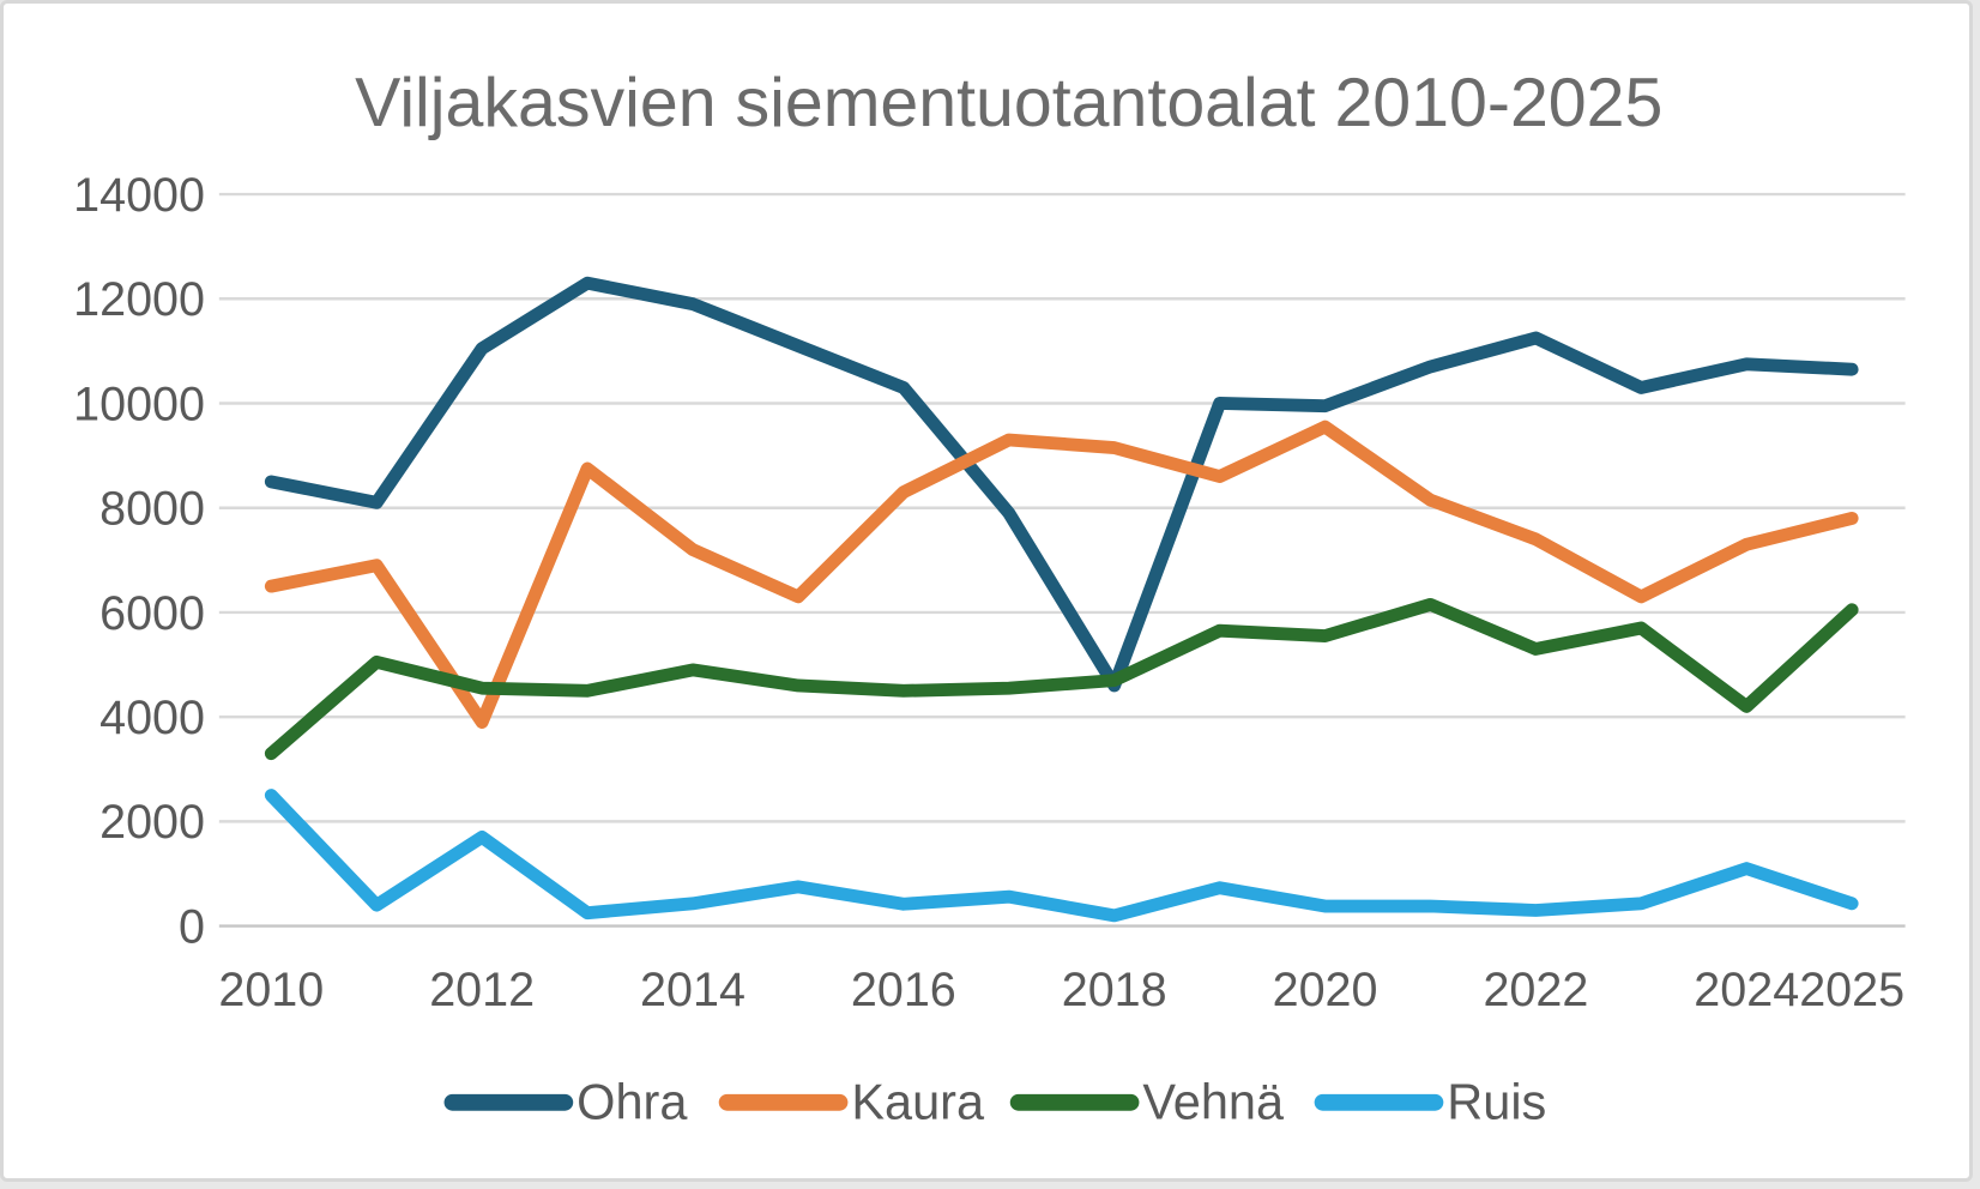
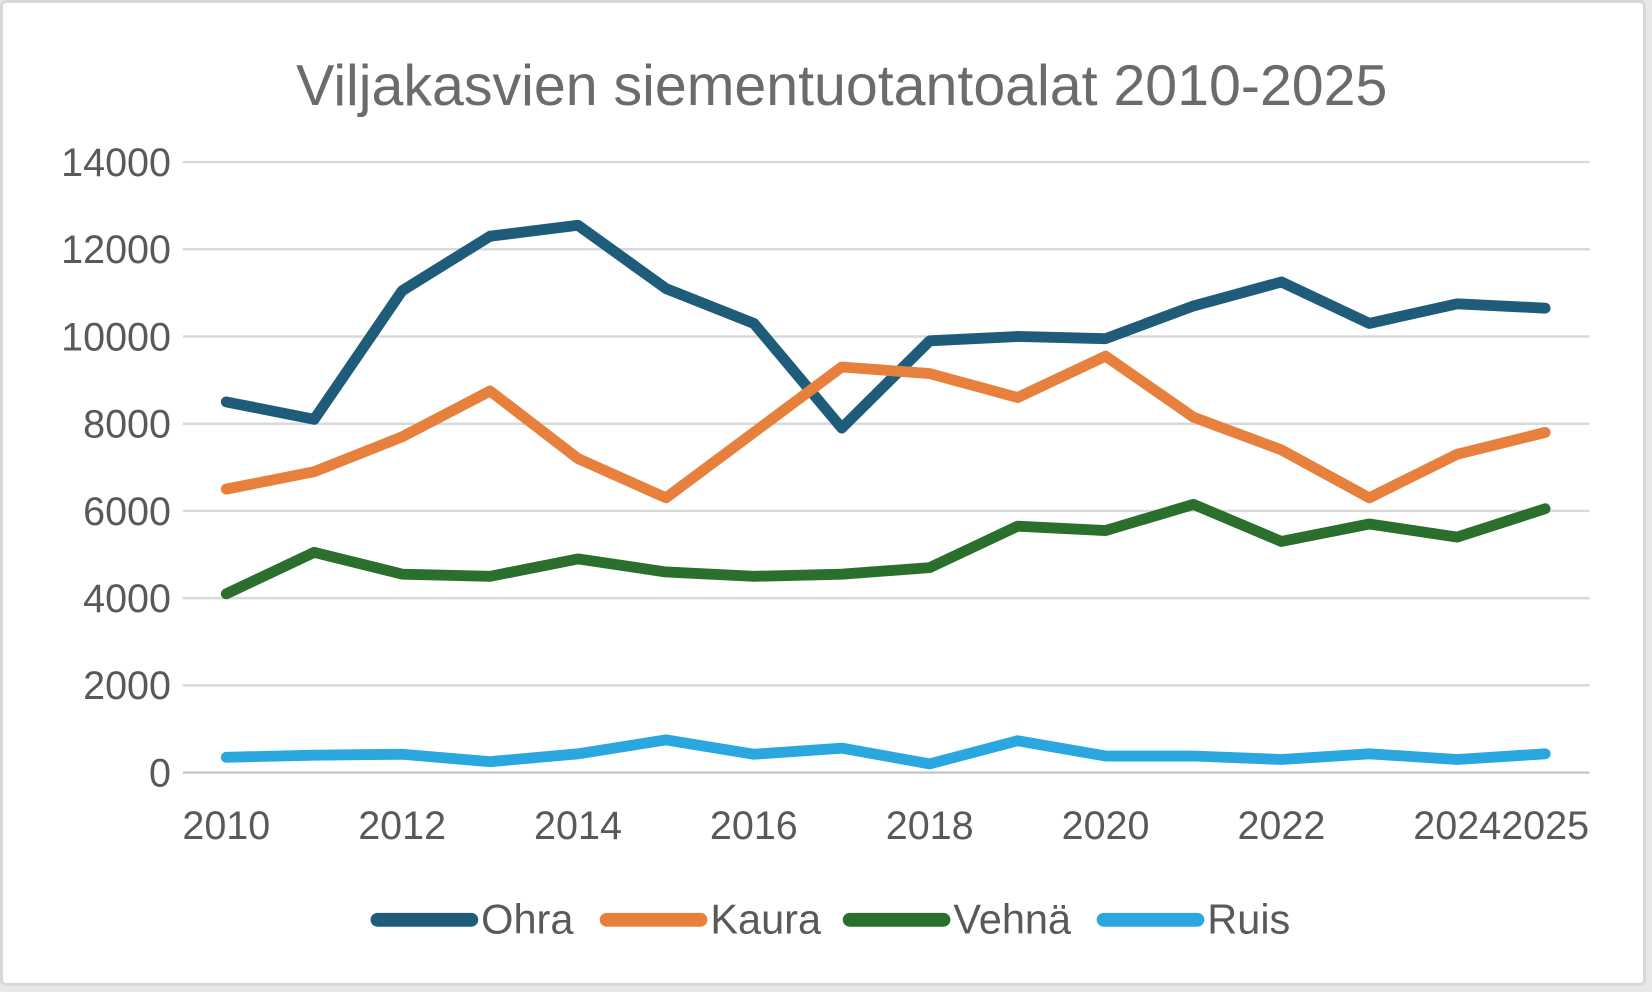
Vehnä/2010: 3300 -> 4100
Ruis/2010: 2500 -> 400
Kaura/2012: 3900 -> 7700
Ruis/2012: 1700 -> 400
Ohra/2014: 11900 -> 12600
Kaura/2016: 8300 -> 7800
Ohra/2018: 4600 -> 9900
Vehnä/2024: 4200 -> 5400
Ruis/2024: 1100 -> 300
